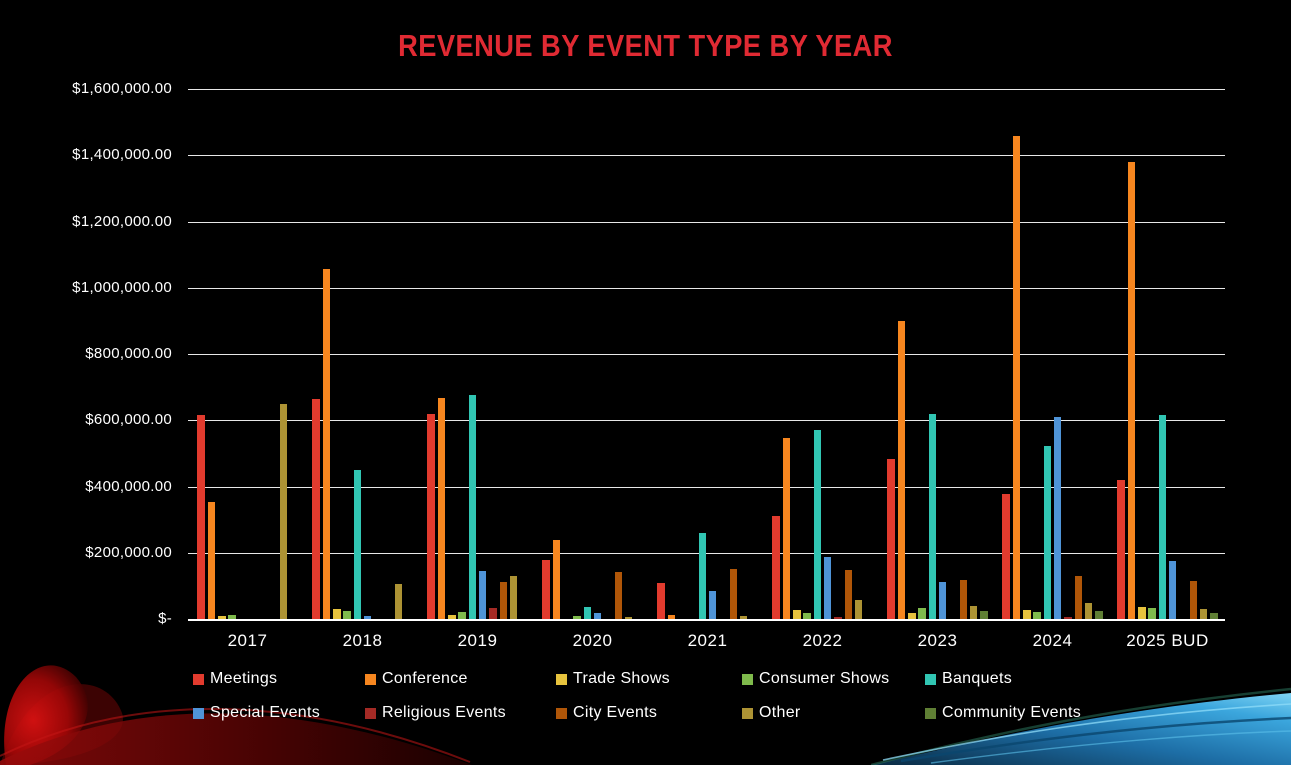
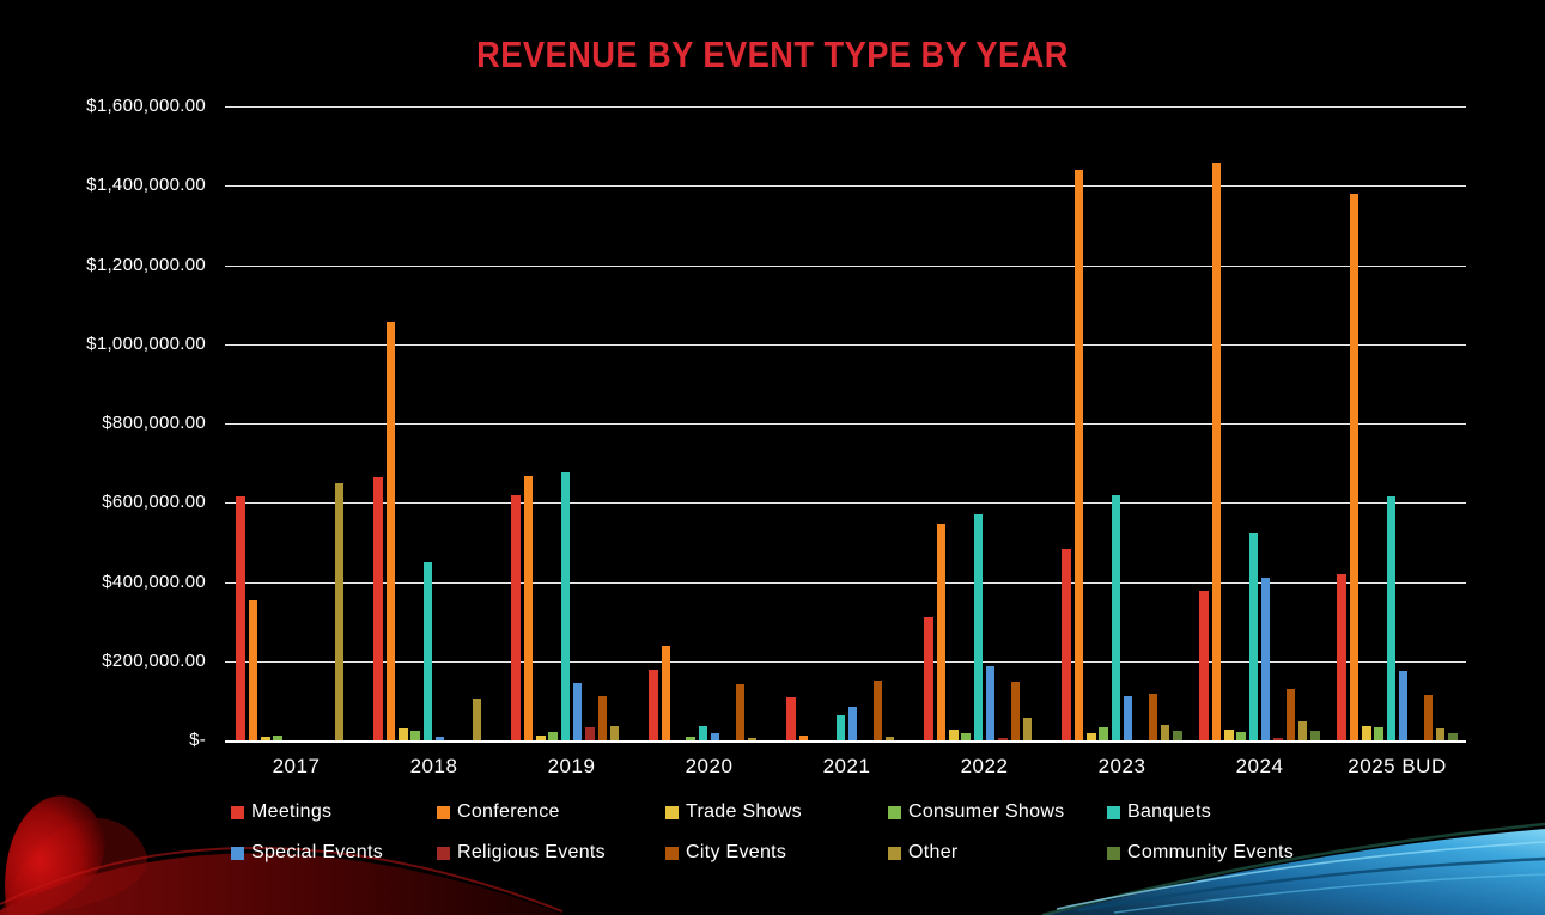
Other/2019: $130000 -> $40000
Banquets/2021: $260000 -> $60000
Conference/2023: $900000 -> $1440000
Special Events/2024: $610000 -> $410000
